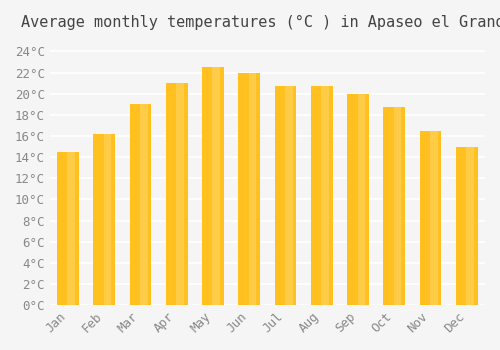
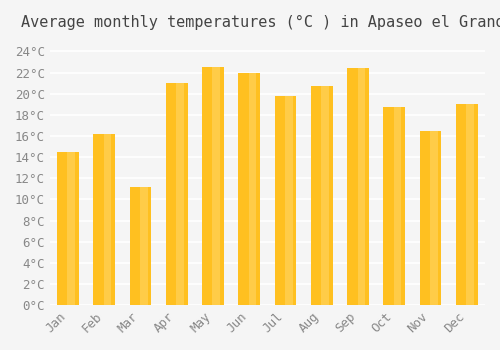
Mar: 19.0°C -> 11.2°C
Jul: 20.7°C -> 19.8°C
Sep: 20.0°C -> 22.4°C
Dec: 15.0°C -> 19.0°C
